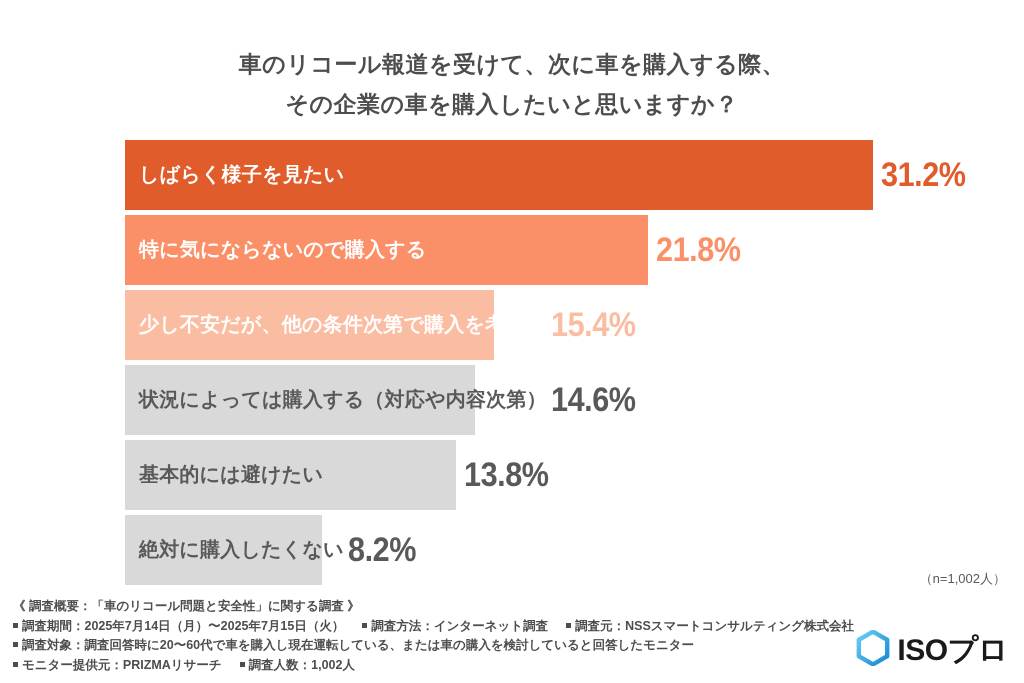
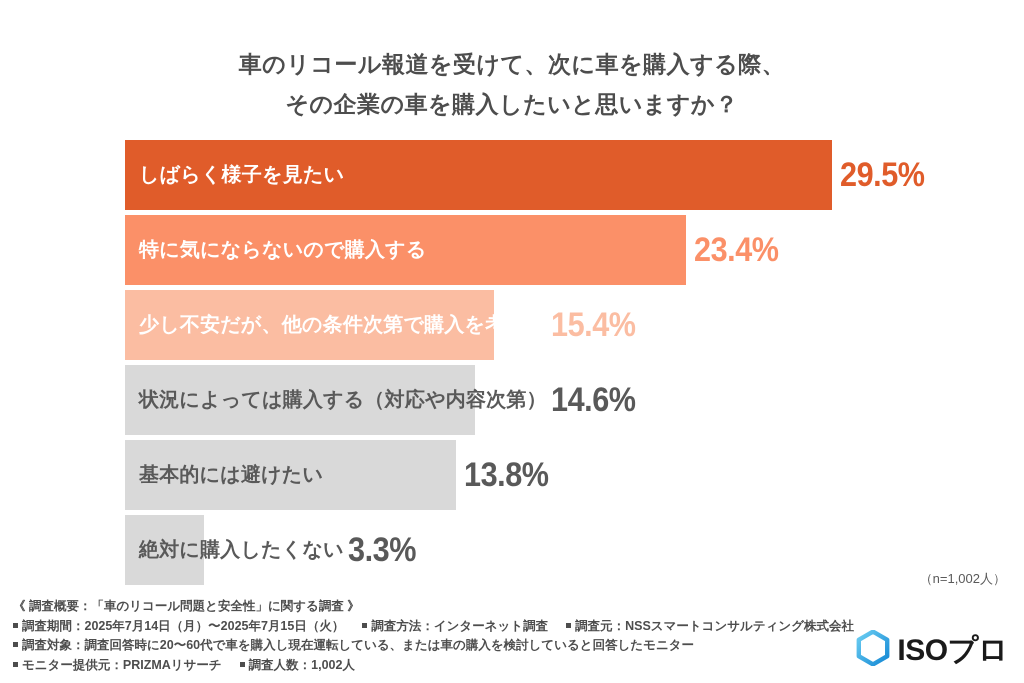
しばらく様子を見たい: 31.2% -> 29.5%
特に気にならないので購入する: 21.8% -> 23.4%
絶対に購入したくない: 8.2% -> 3.3%
